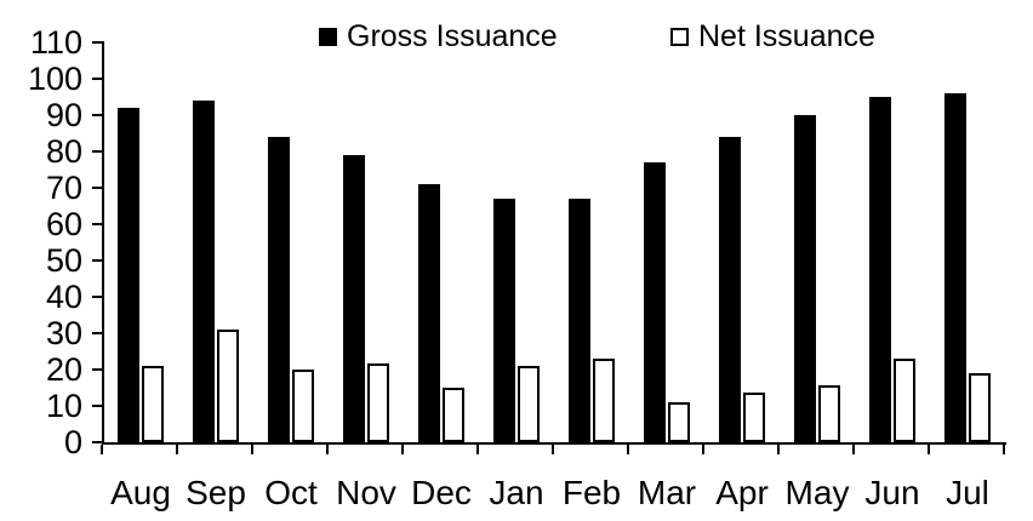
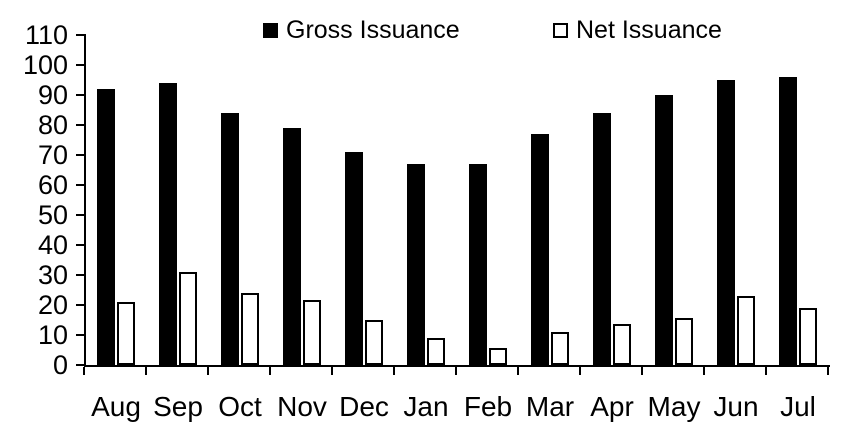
Net Issuance/Oct: 20 -> 24
Net Issuance/Jan: 21 -> 9
Net Issuance/Feb: 23 -> 6
